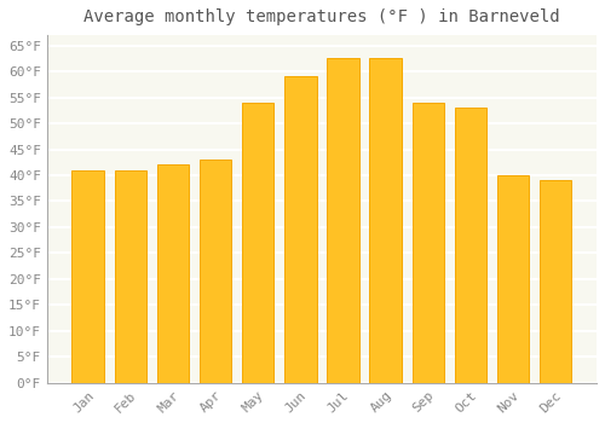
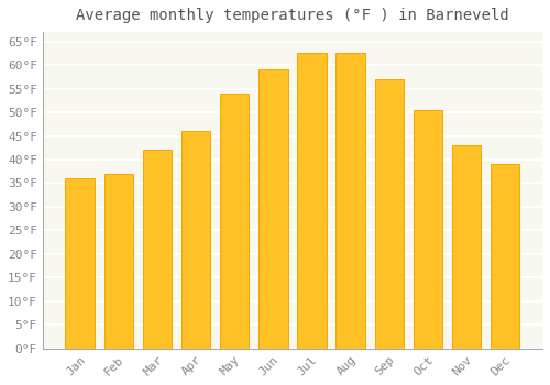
Jan: 41.0°F -> 36.0°F
Feb: 41.0°F -> 37.0°F
Apr: 43.0°F -> 46.0°F
Sep: 54.0°F -> 57.0°F
Oct: 53.0°F -> 50.5°F
Nov: 40.0°F -> 43.0°F
